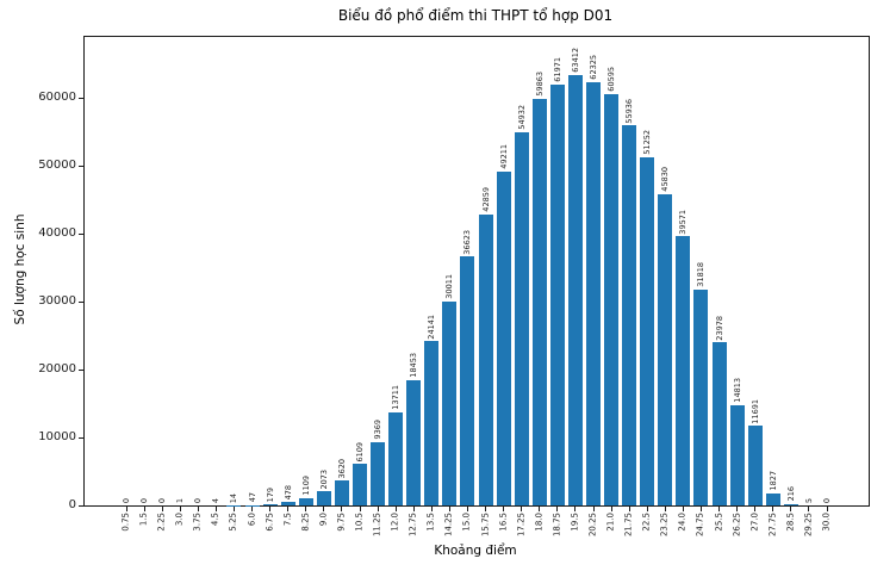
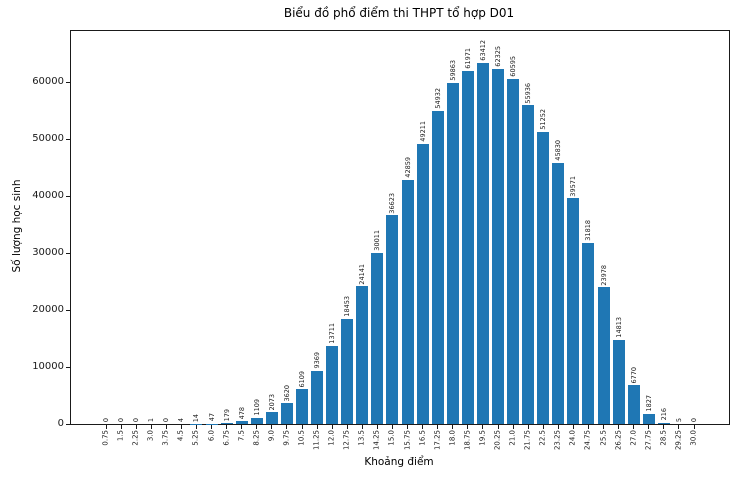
27.0: 11691 -> 6770
